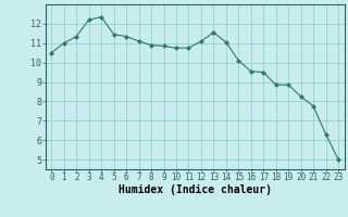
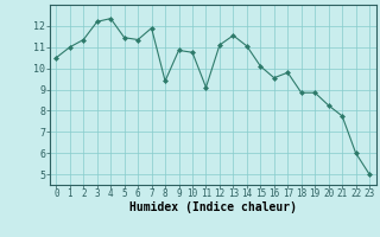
7: 11.1 -> 11.9
8: 10.9 -> 9.4
11: 10.8 -> 9.1
17: 9.5 -> 9.8
22: 6.3 -> 6.0
